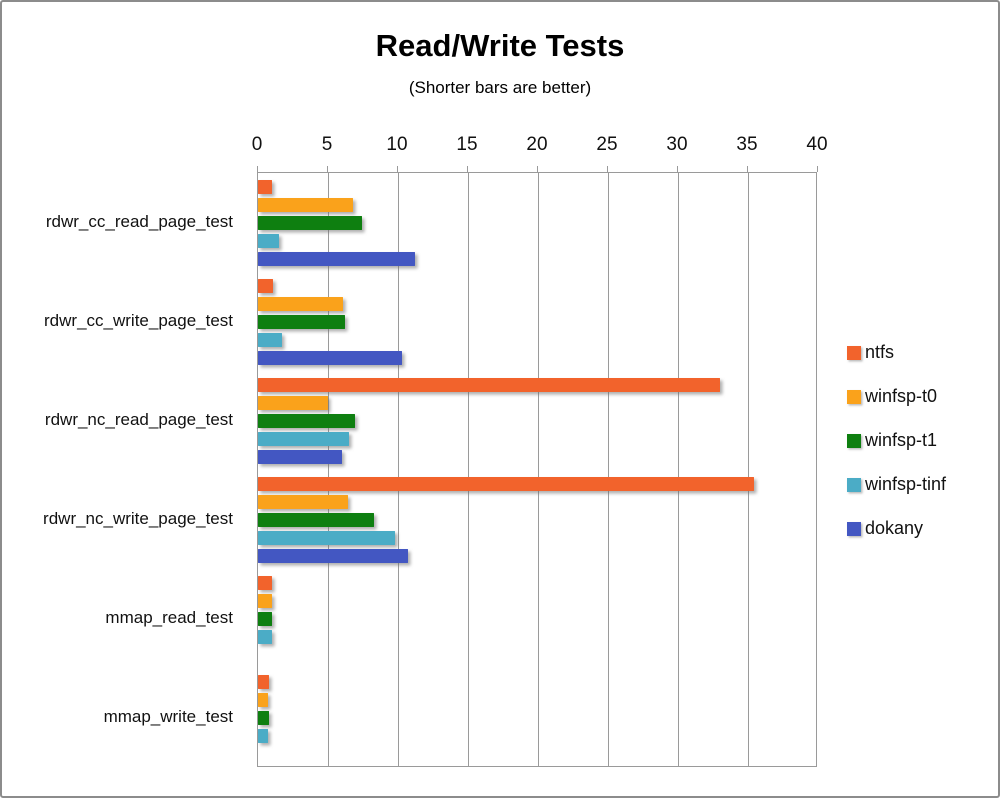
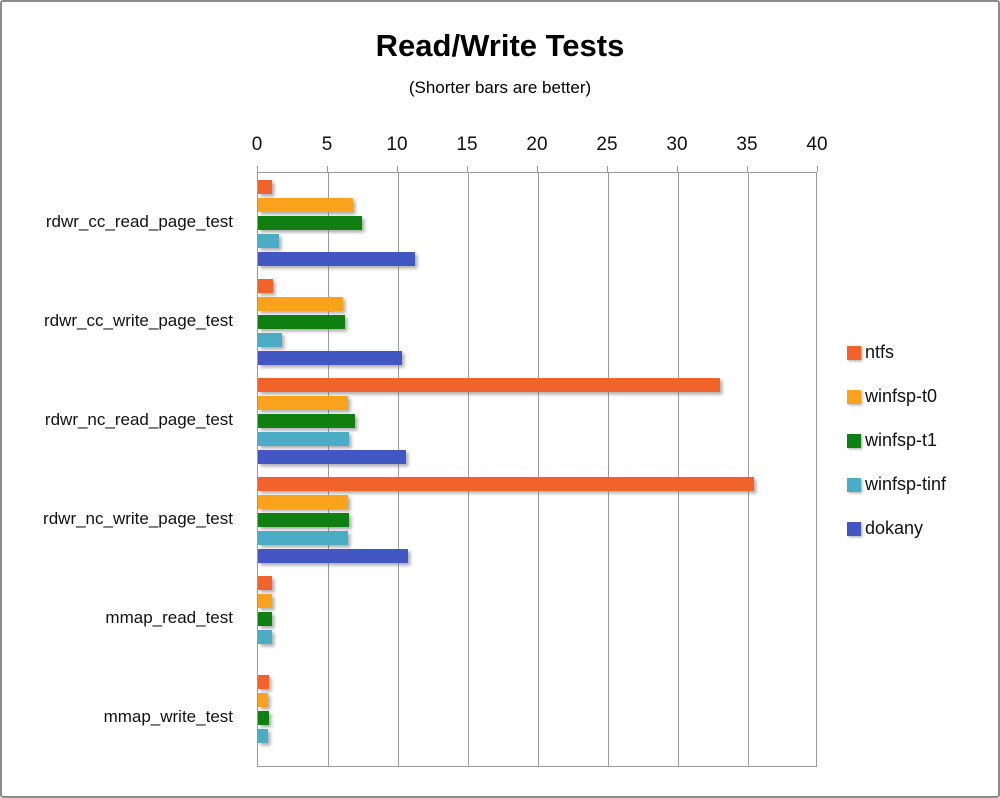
winfsp-t0/rdwr_nc_read_page_test: 5.0 -> 6.4
dokany/rdwr_nc_read_page_test: 6.0 -> 10.6
winfsp-t1/rdwr_nc_write_page_test: 8.3 -> 6.5
winfsp-tinf/rdwr_nc_write_page_test: 9.8 -> 6.4
